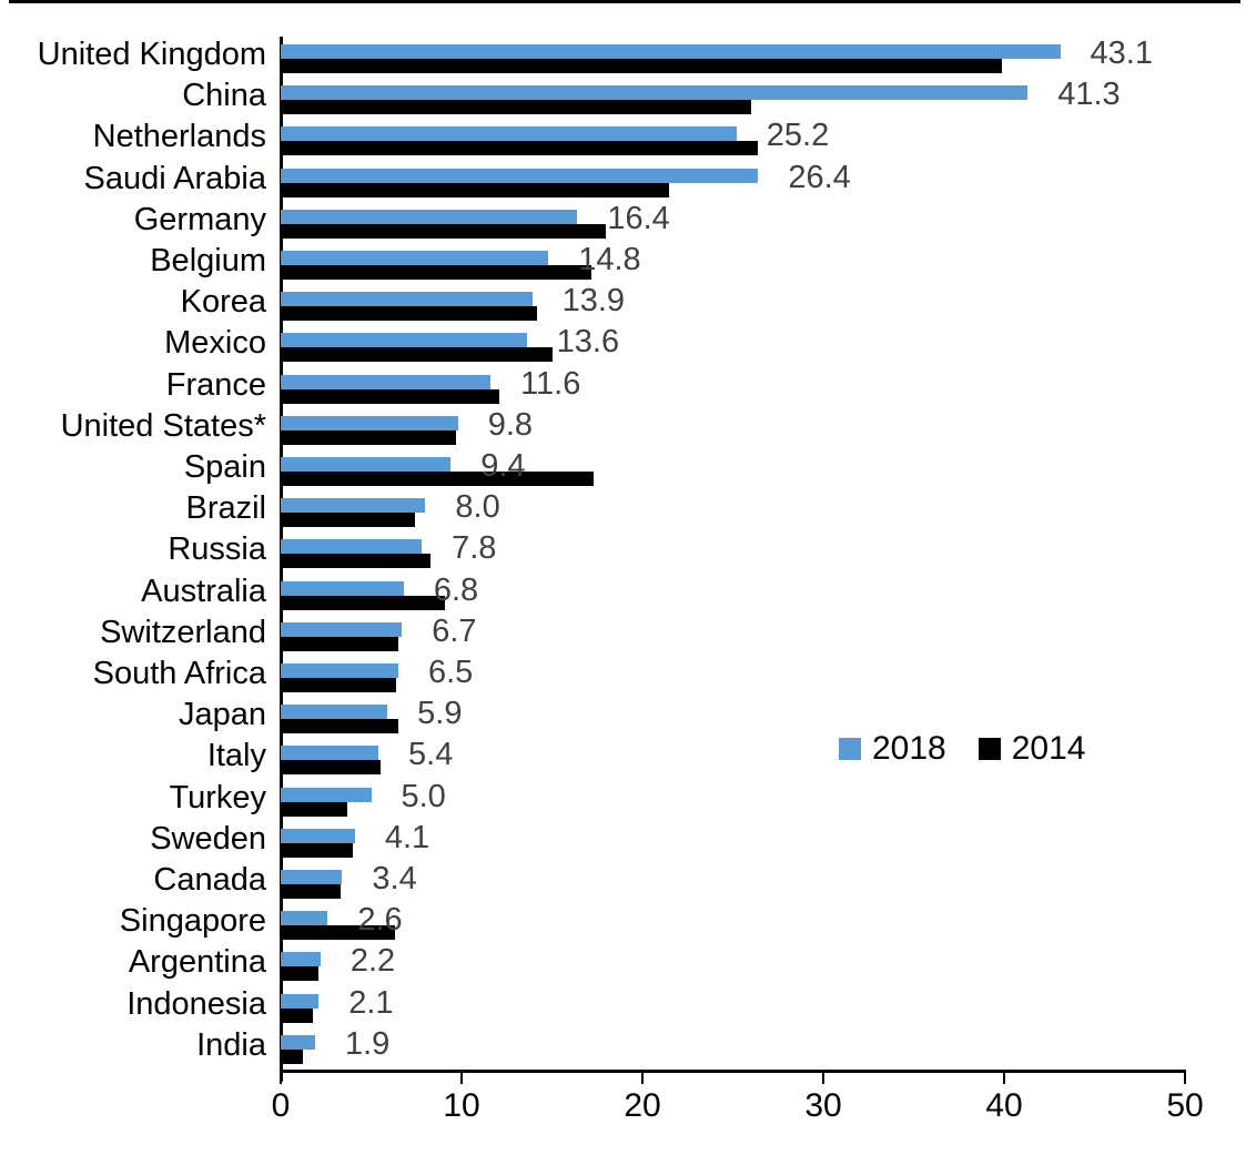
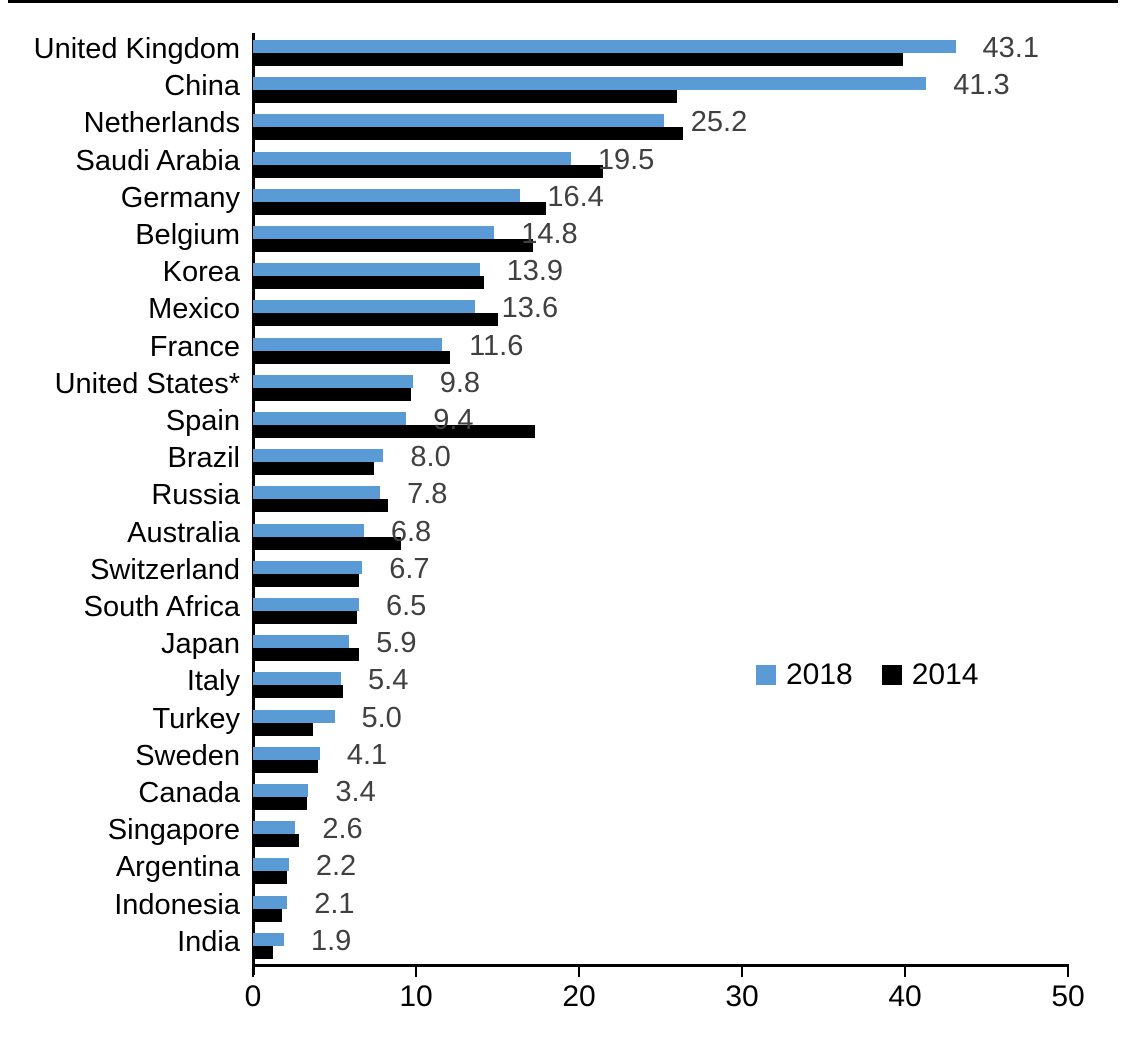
2018/Saudi Arabia: 26.4 -> 19.5
2014/Singapore: 6.3 -> 2.8
